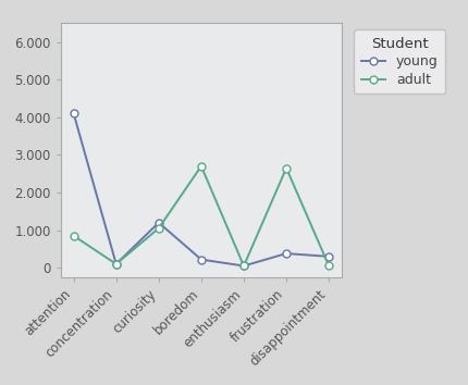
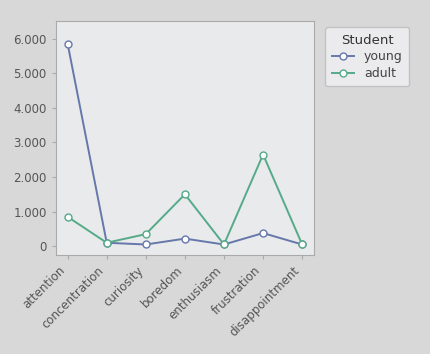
young/attention: 4.10 -> 5.85
young/curiosity: 1.20 -> 0.05
adult/curiosity: 1.05 -> 0.35
adult/boredom: 2.70 -> 1.50
young/disappointment: 0.30 -> 0.05
